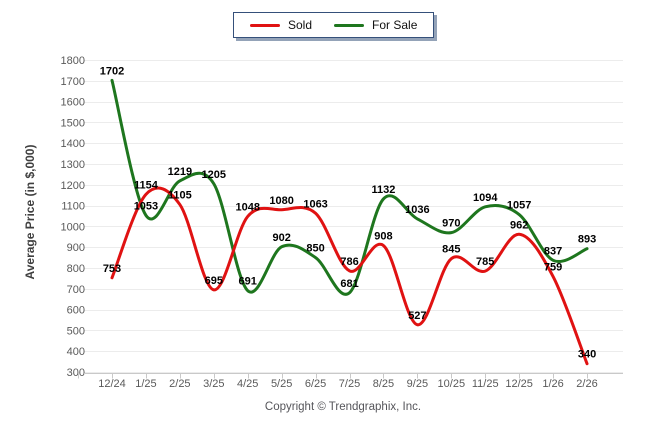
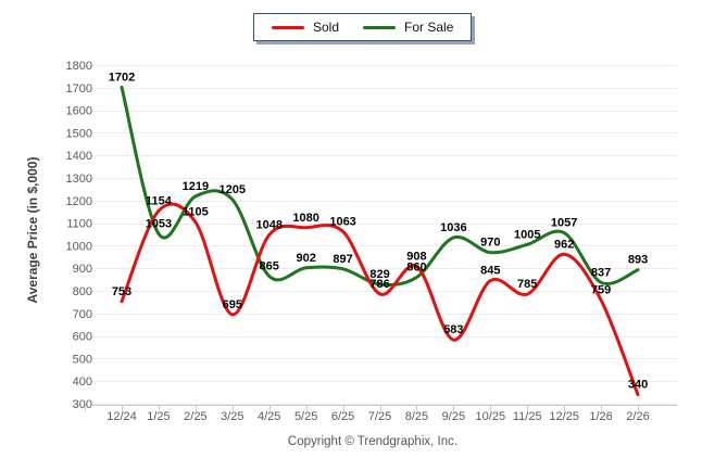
For Sale/4/25: 691 -> 865
For Sale/6/25: 850 -> 897
For Sale/7/25: 681 -> 829
For Sale/8/25: 1132 -> 860
Sold/9/25: 527 -> 583
For Sale/11/25: 1094 -> 1005
